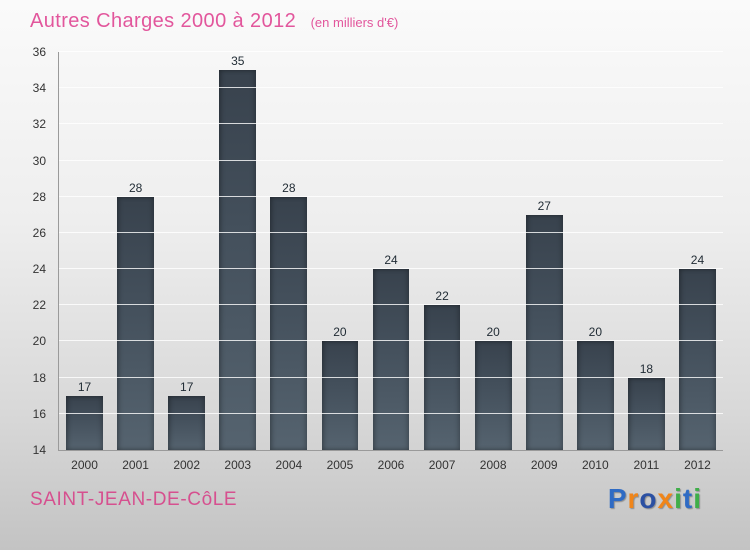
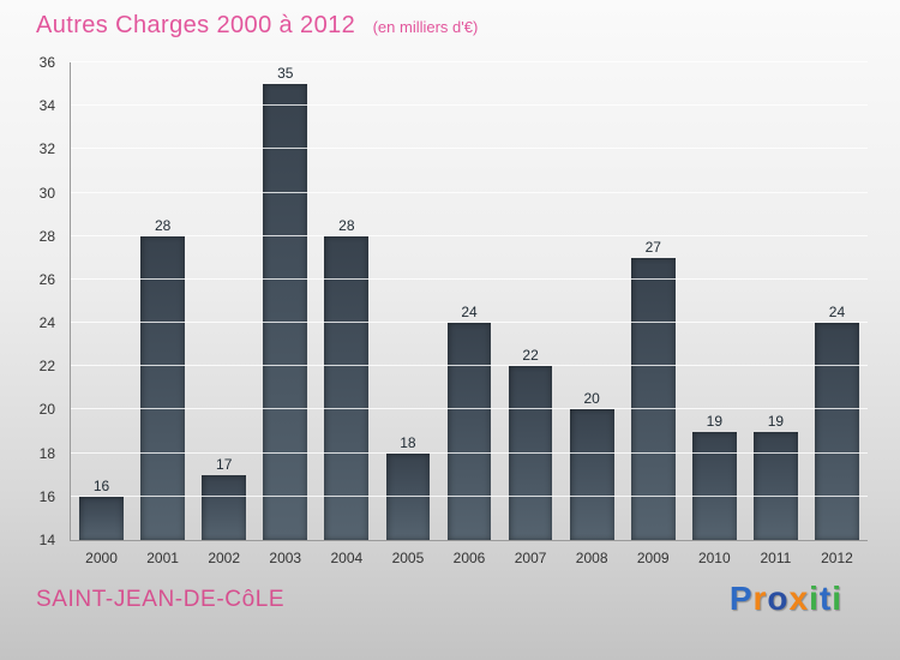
2000: 17 -> 16
2005: 20 -> 18
2010: 20 -> 19
2011: 18 -> 19
